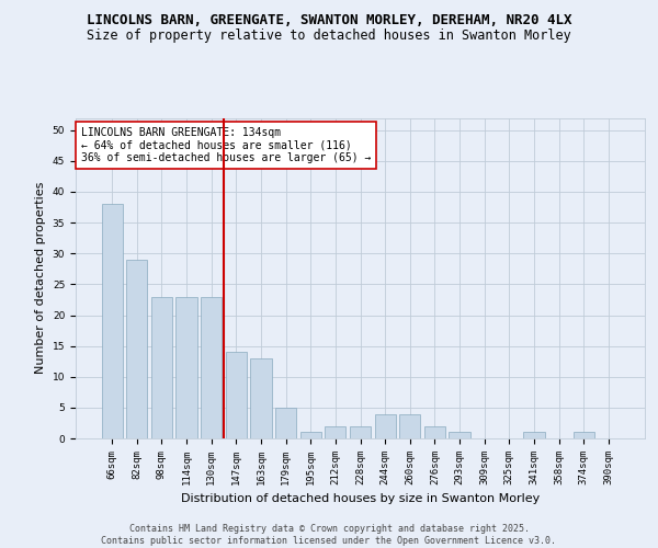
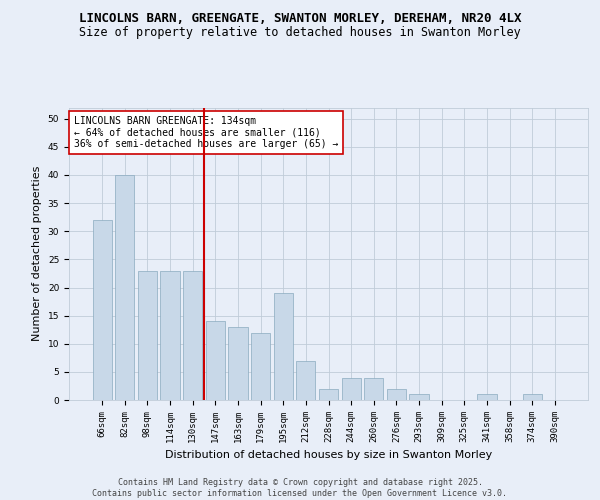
66sqm: 38 -> 32
82sqm: 29 -> 40
179sqm: 5 -> 12
195sqm: 1 -> 19
212sqm: 2 -> 7
